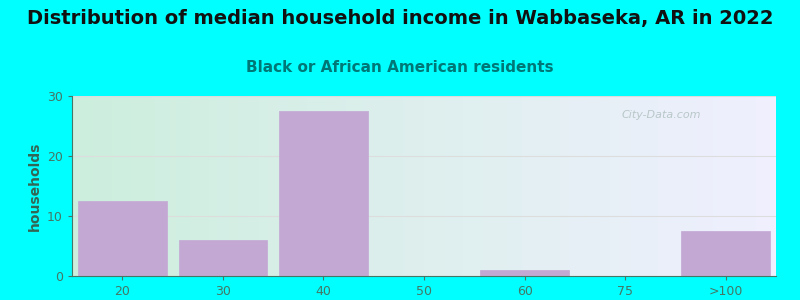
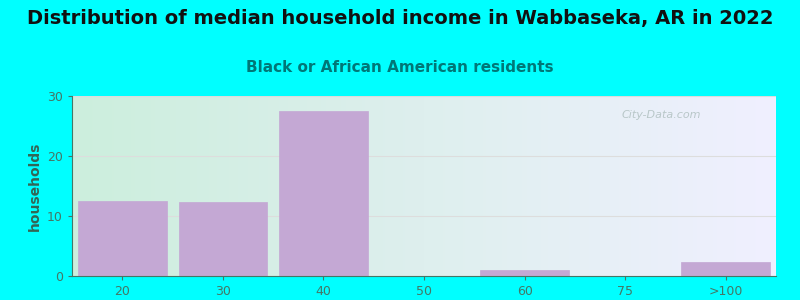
30: 6.0 -> 12.4
>100: 7.5 -> 2.4
